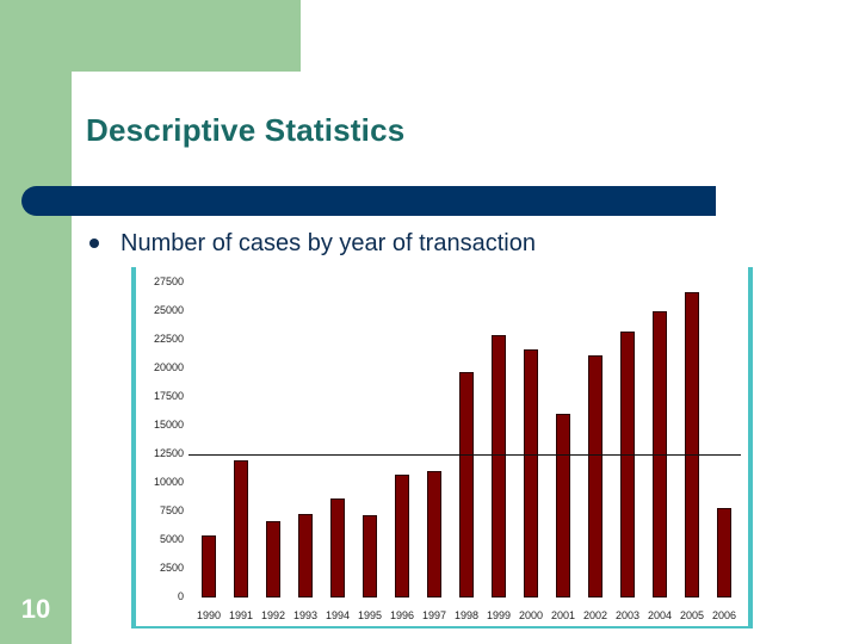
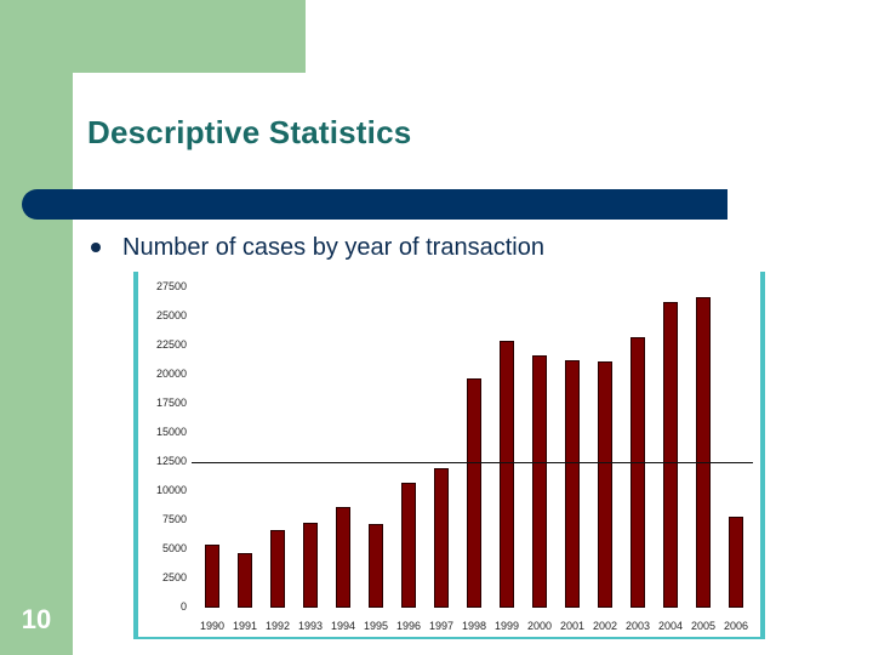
1991: 12000 -> 5000
1997: 11000 -> 12000
2001: 16000 -> 21000
2004: 25000 -> 26000
